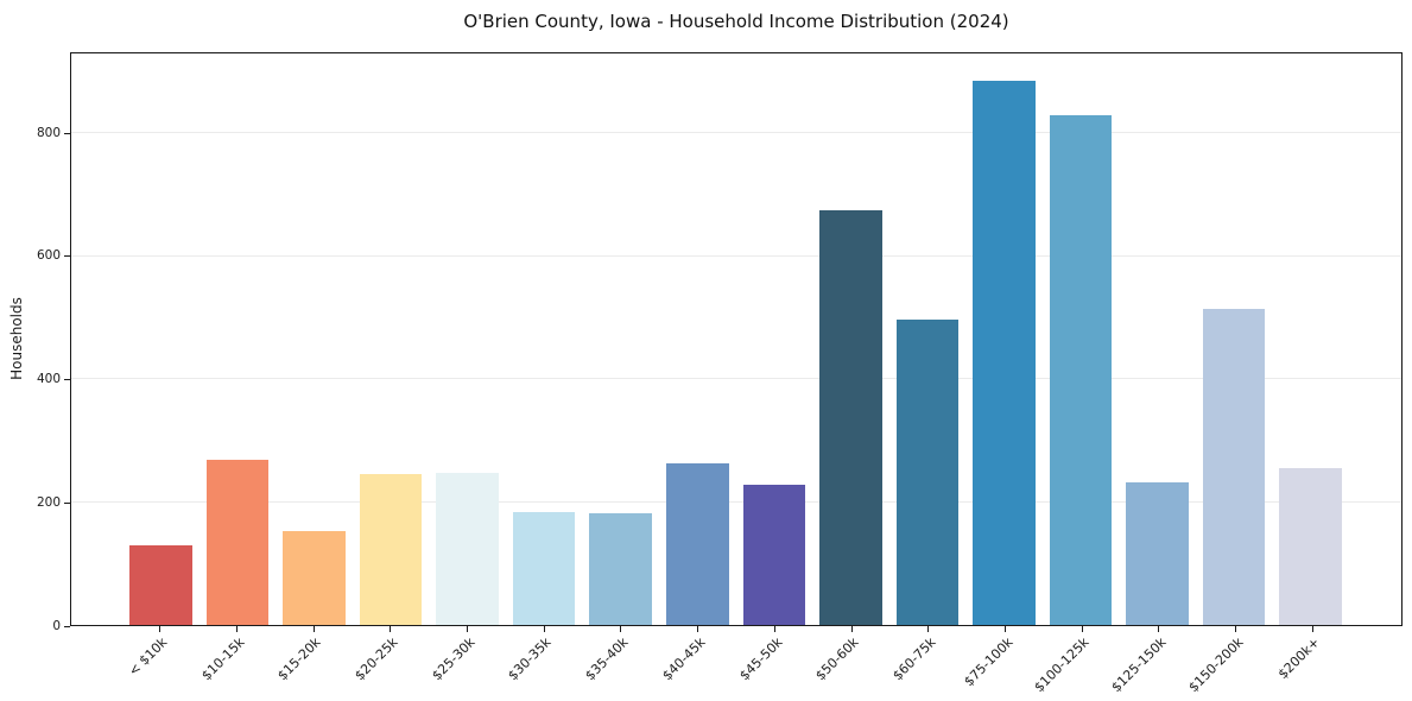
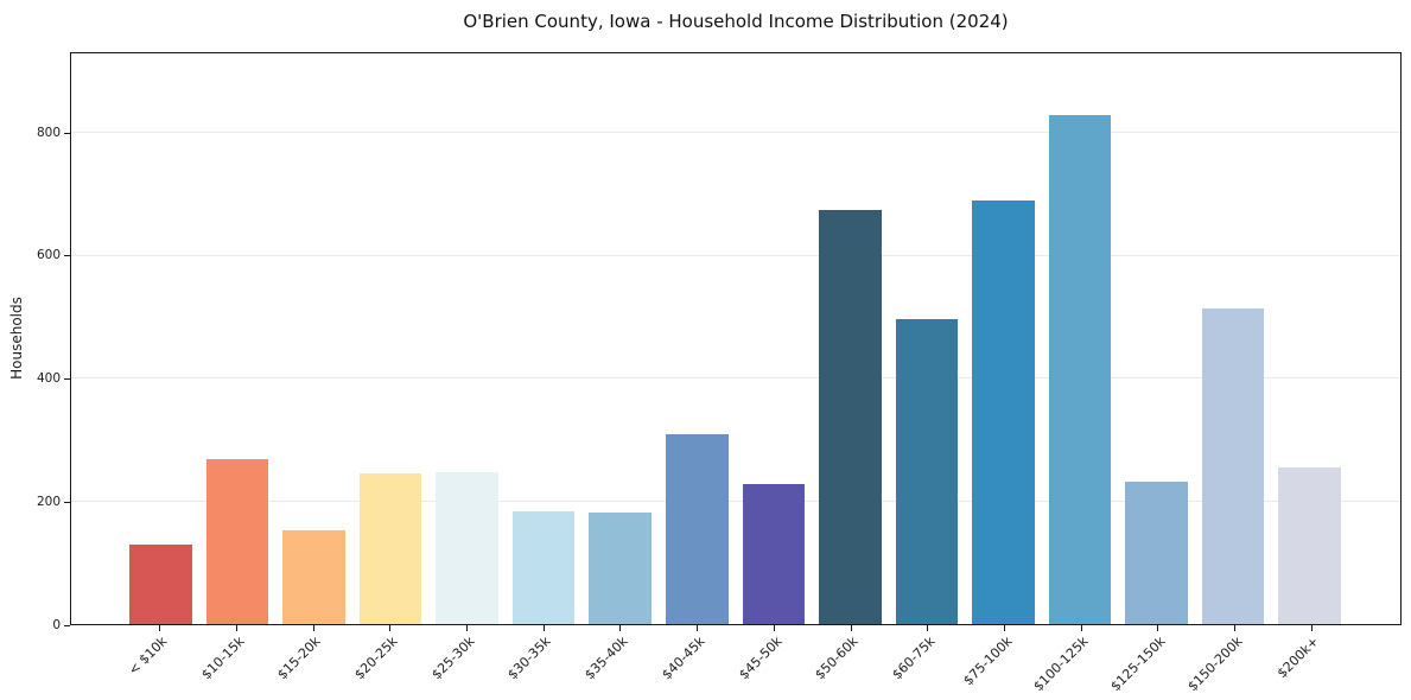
$40-45k: 260 -> 310
$75-100k: 880 -> 690
